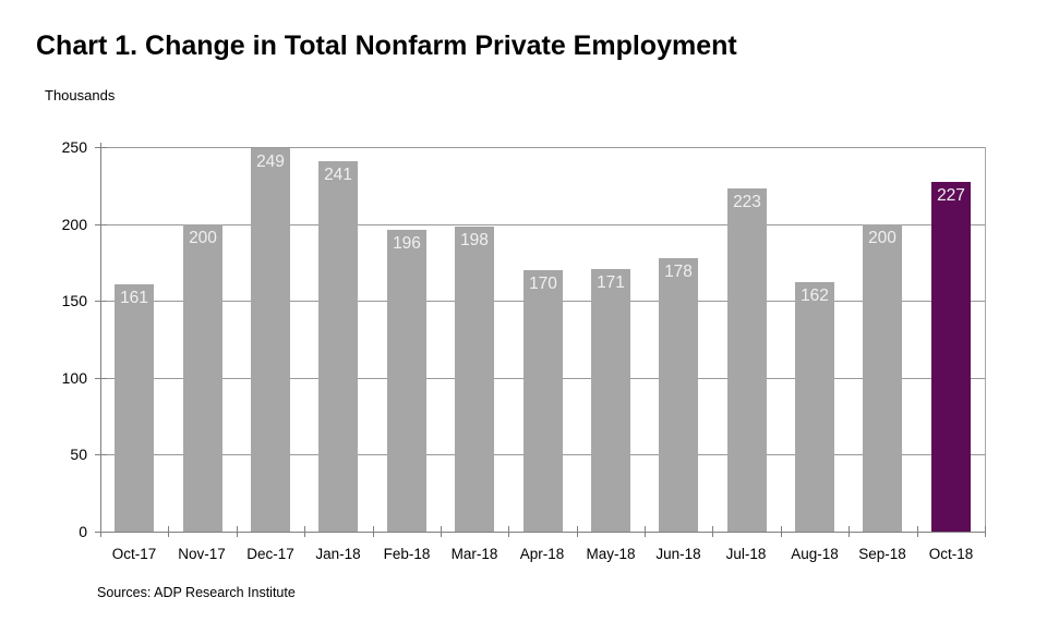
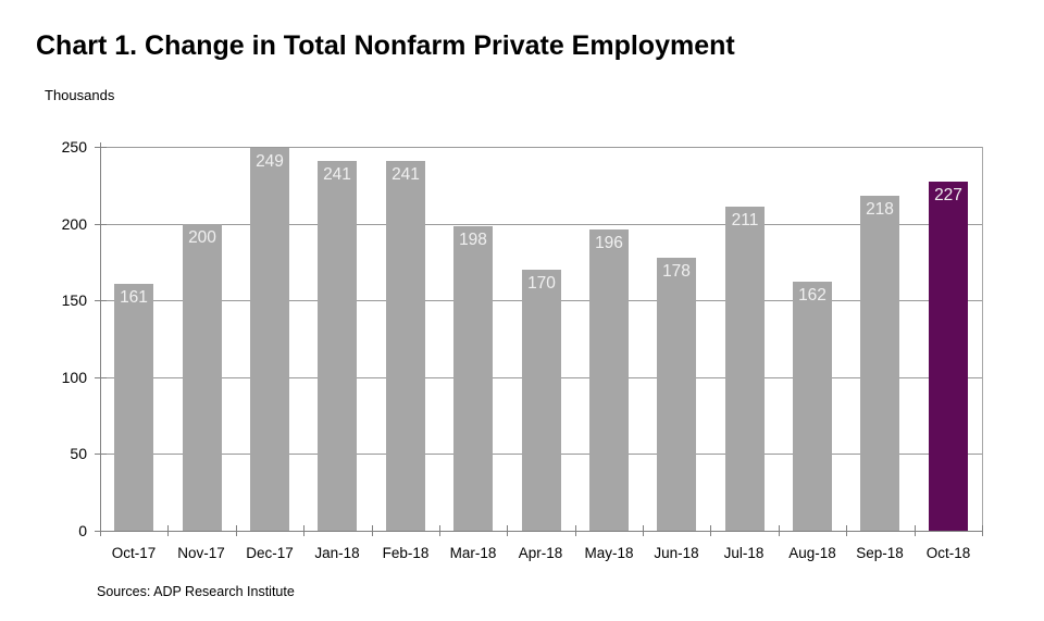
Feb-18: 196 -> 241
May-18: 171 -> 196
Jul-18: 223 -> 211
Sep-18: 200 -> 218
